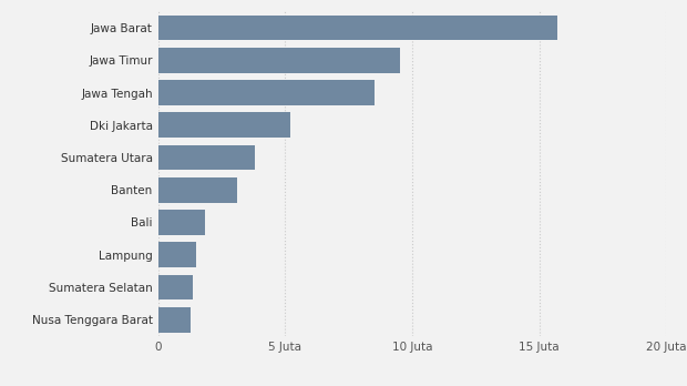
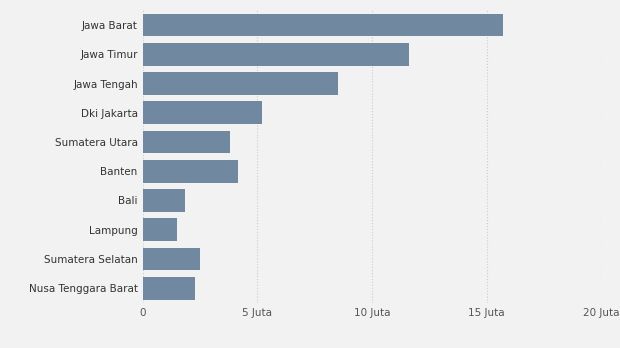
Jawa Timur: 9.50 Juta -> 11.60 Juta
Banten: 3.10 Juta -> 4.15 Juta
Sumatera Selatan: 1.35 Juta -> 2.50 Juta
Nusa Tenggara Barat: 1.30 Juta -> 2.30 Juta
